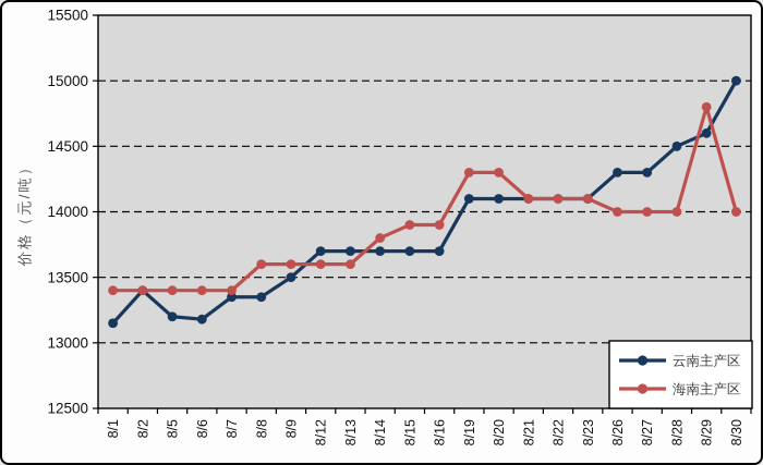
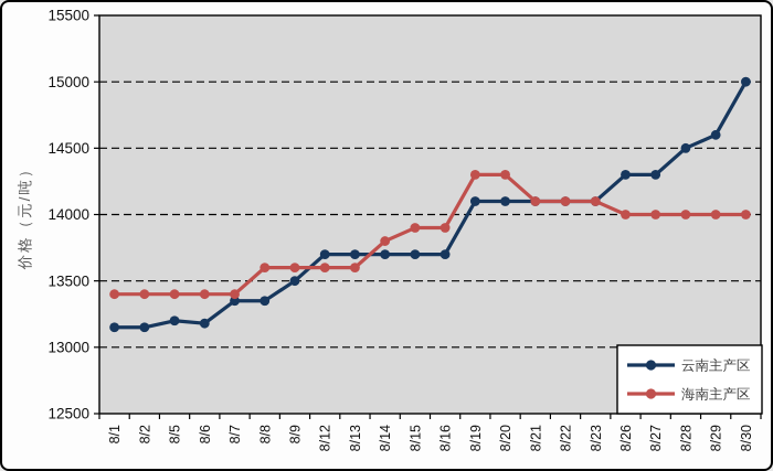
云南主产区/8/2: 13400 -> 13150
海南主产区/8/29: 14800 -> 14000
